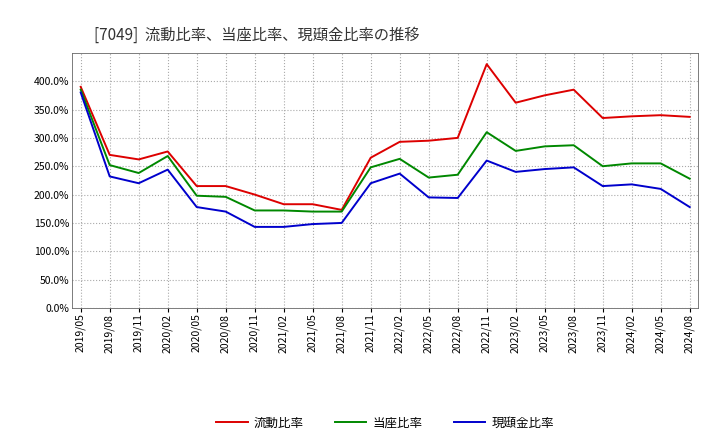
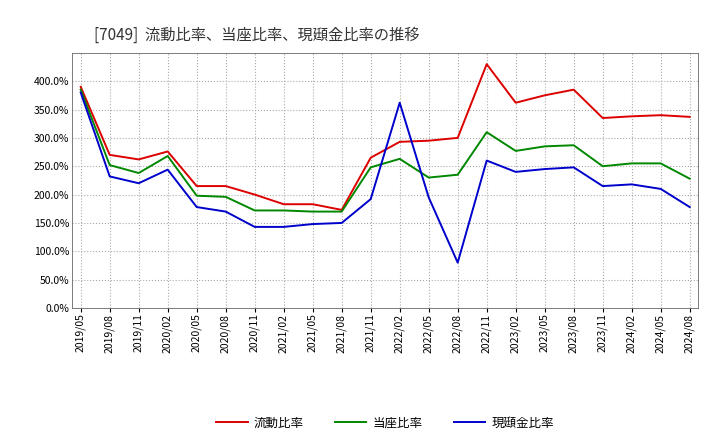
現頲金比率/2021/11: 220% -> 192%
現頲金比率/2022/02: 237% -> 362%
現頲金比率/2022/08: 194% -> 80%
